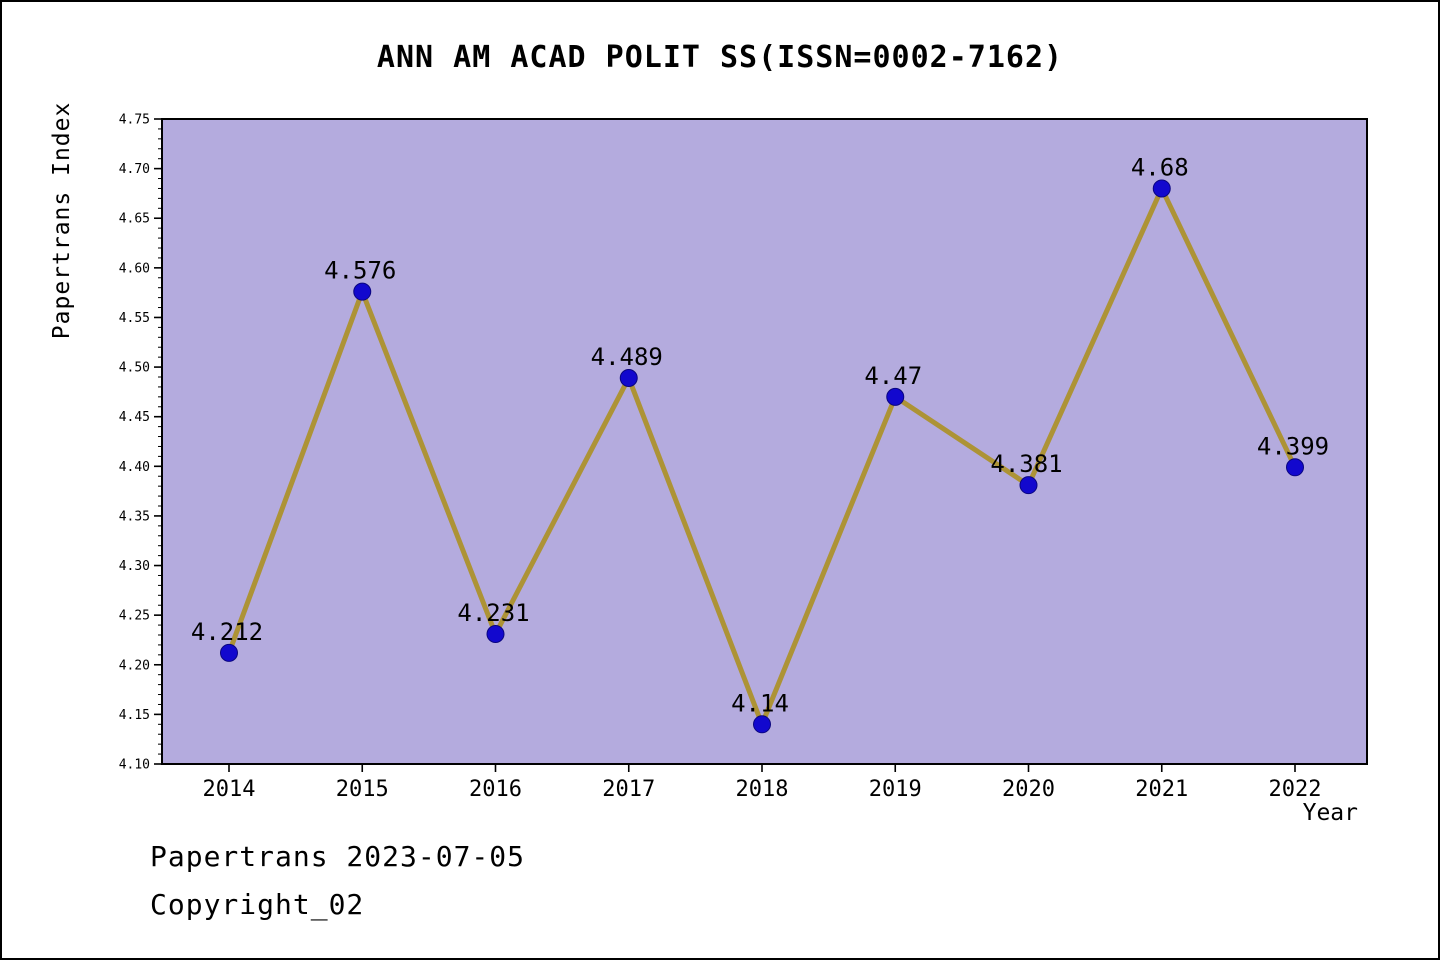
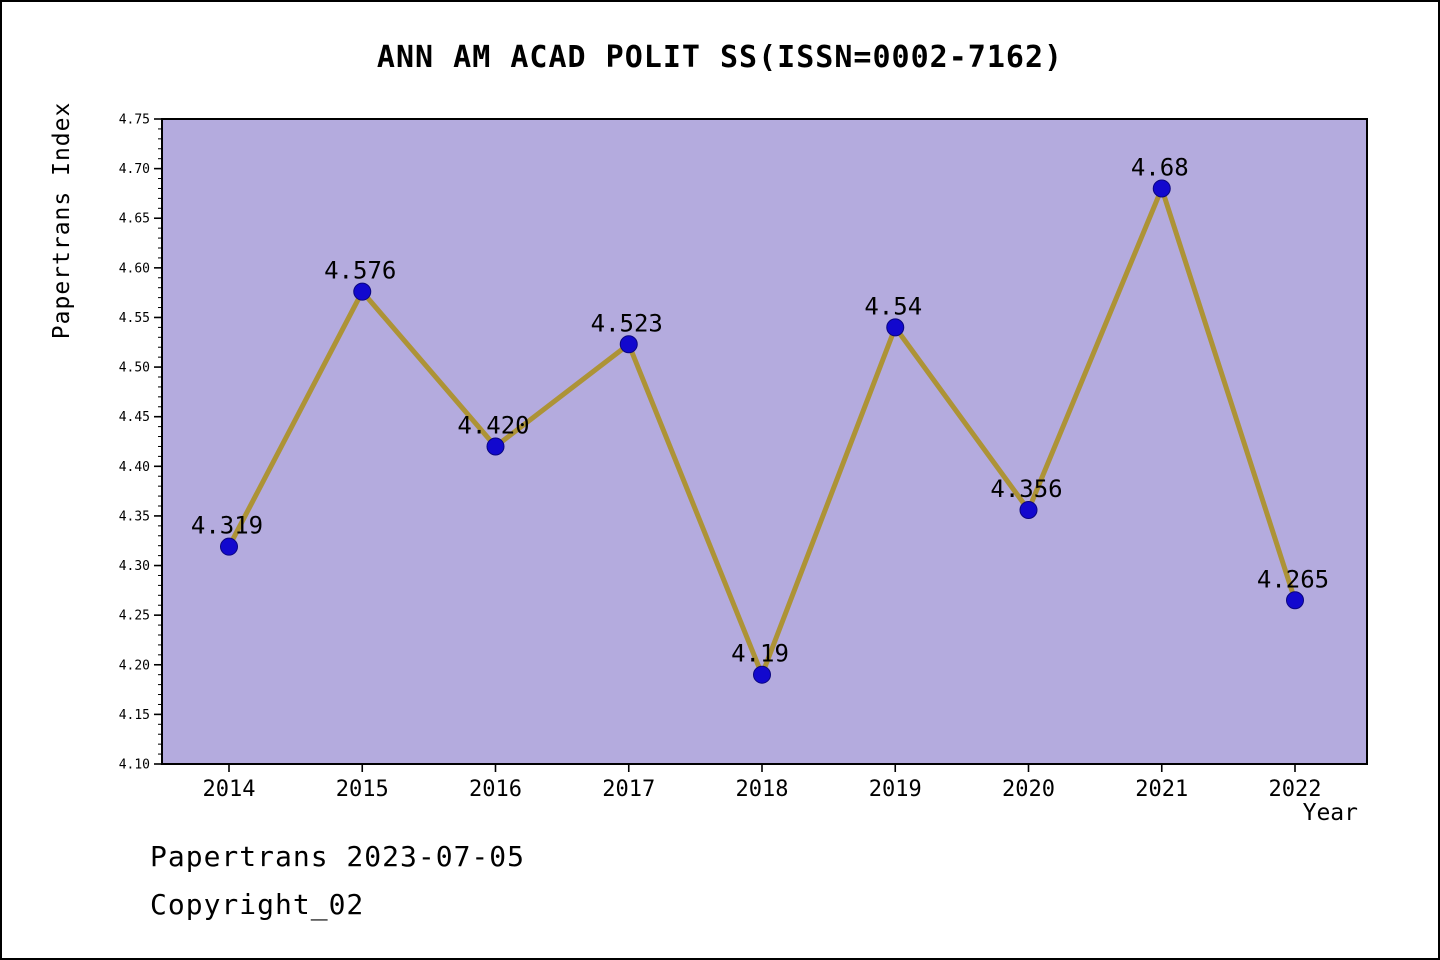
2014: 4.212 -> 4.319
2016: 4.231 -> 4.420
2017: 4.489 -> 4.523
2018: 4.14 -> 4.19
2019: 4.47 -> 4.54
2020: 4.381 -> 4.356
2022: 4.399 -> 4.265
